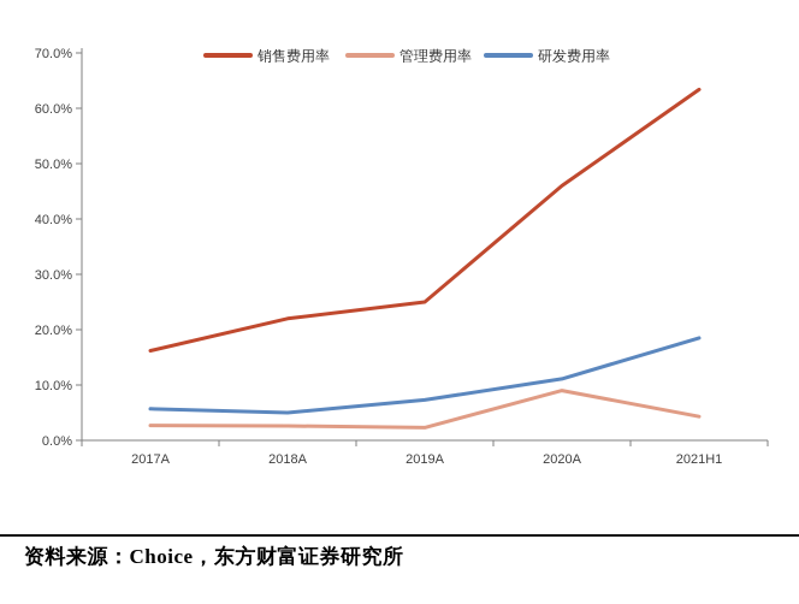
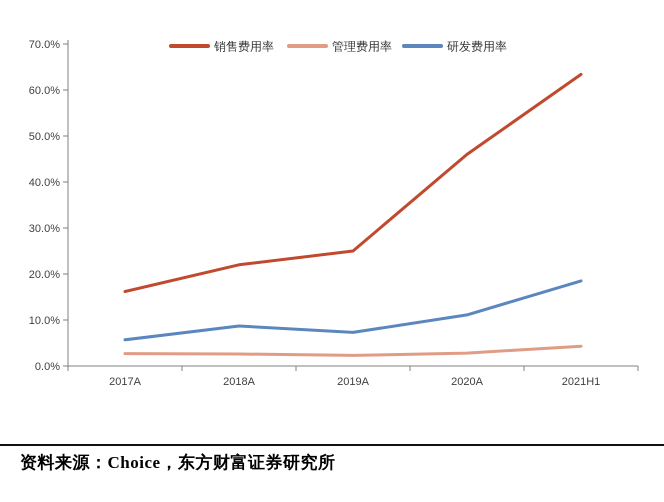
研发费用率/2018A: 5% -> 9%
管理费用率/2020A: 9% -> 3%
